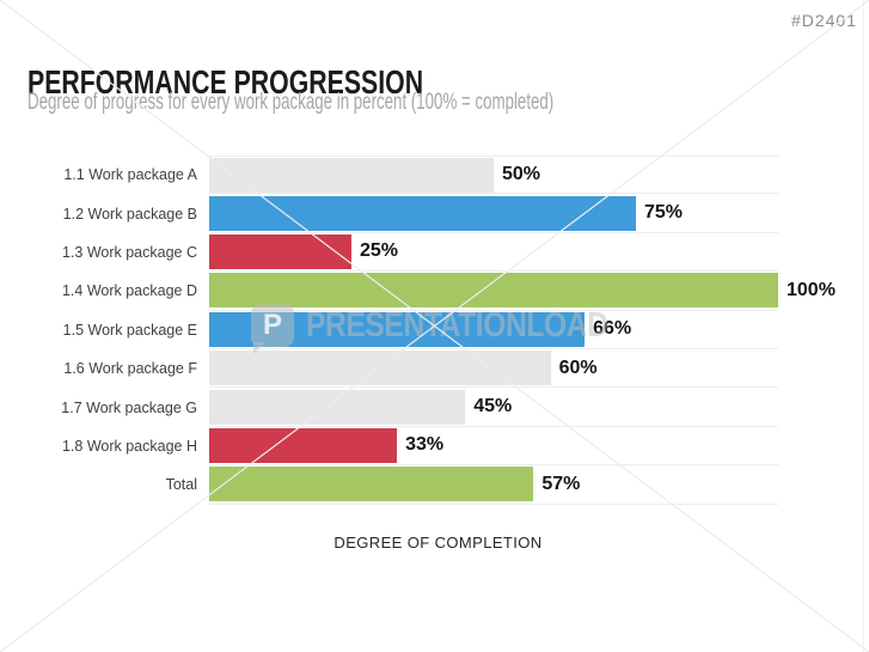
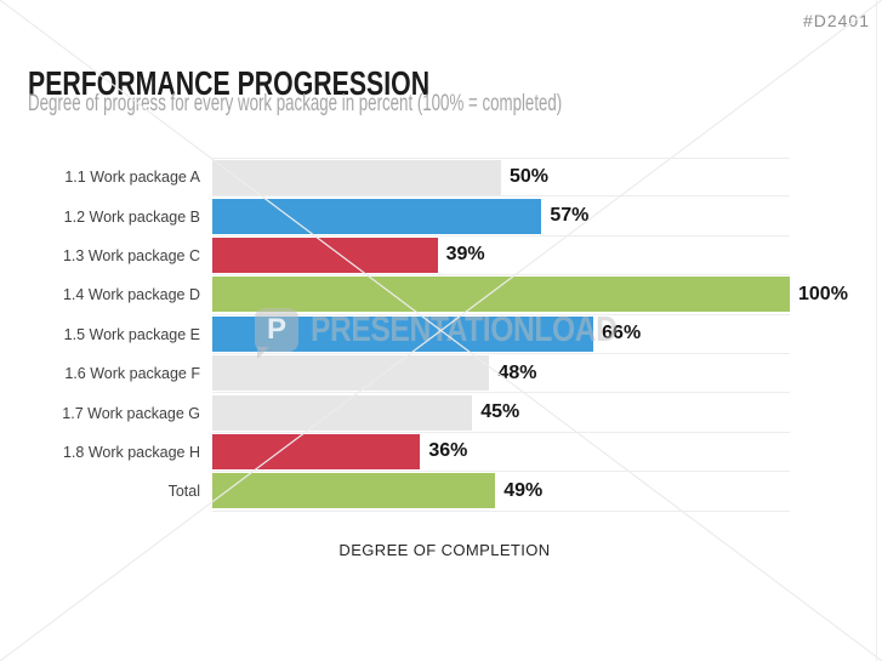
1.2 Work package B: 75% -> 57%
1.3 Work package C: 25% -> 39%
1.6 Work package F: 60% -> 48%
1.8 Work package H: 33% -> 36%
Total: 57% -> 49%
